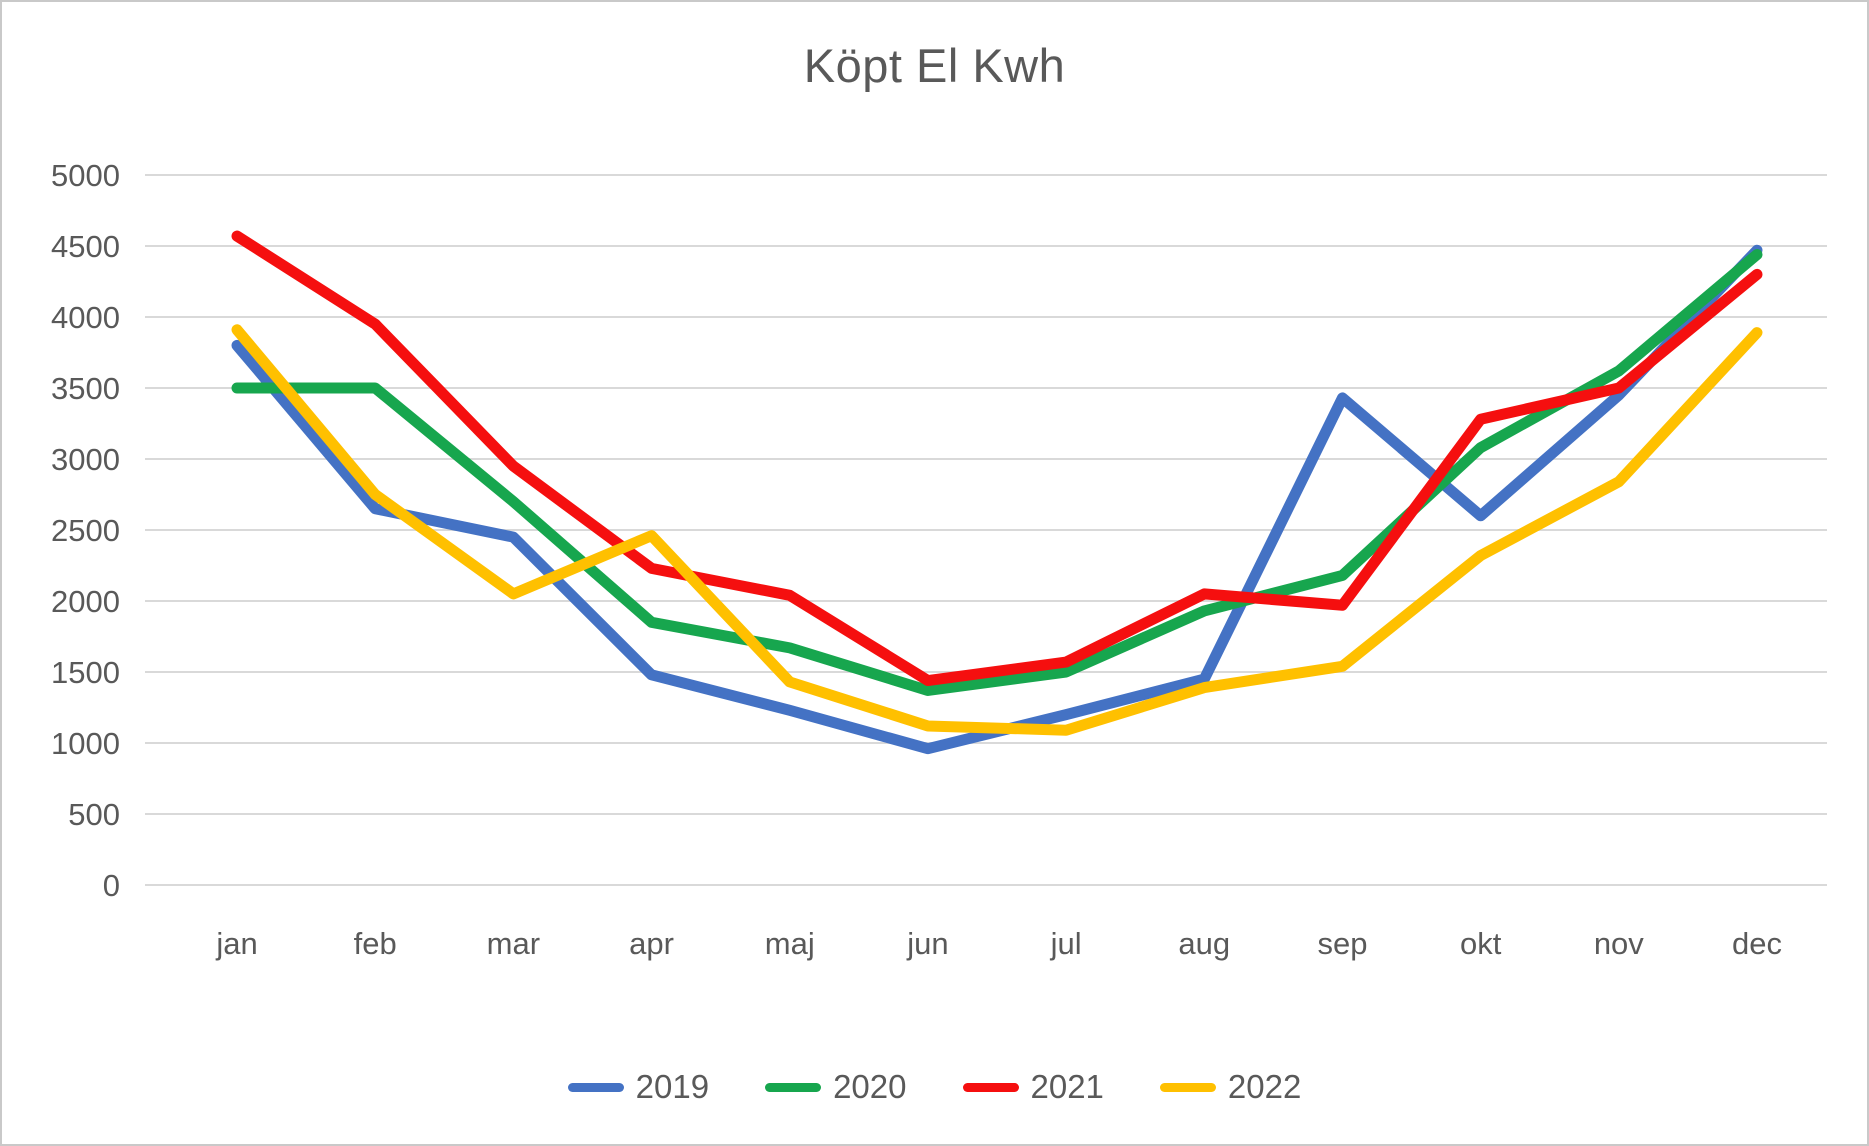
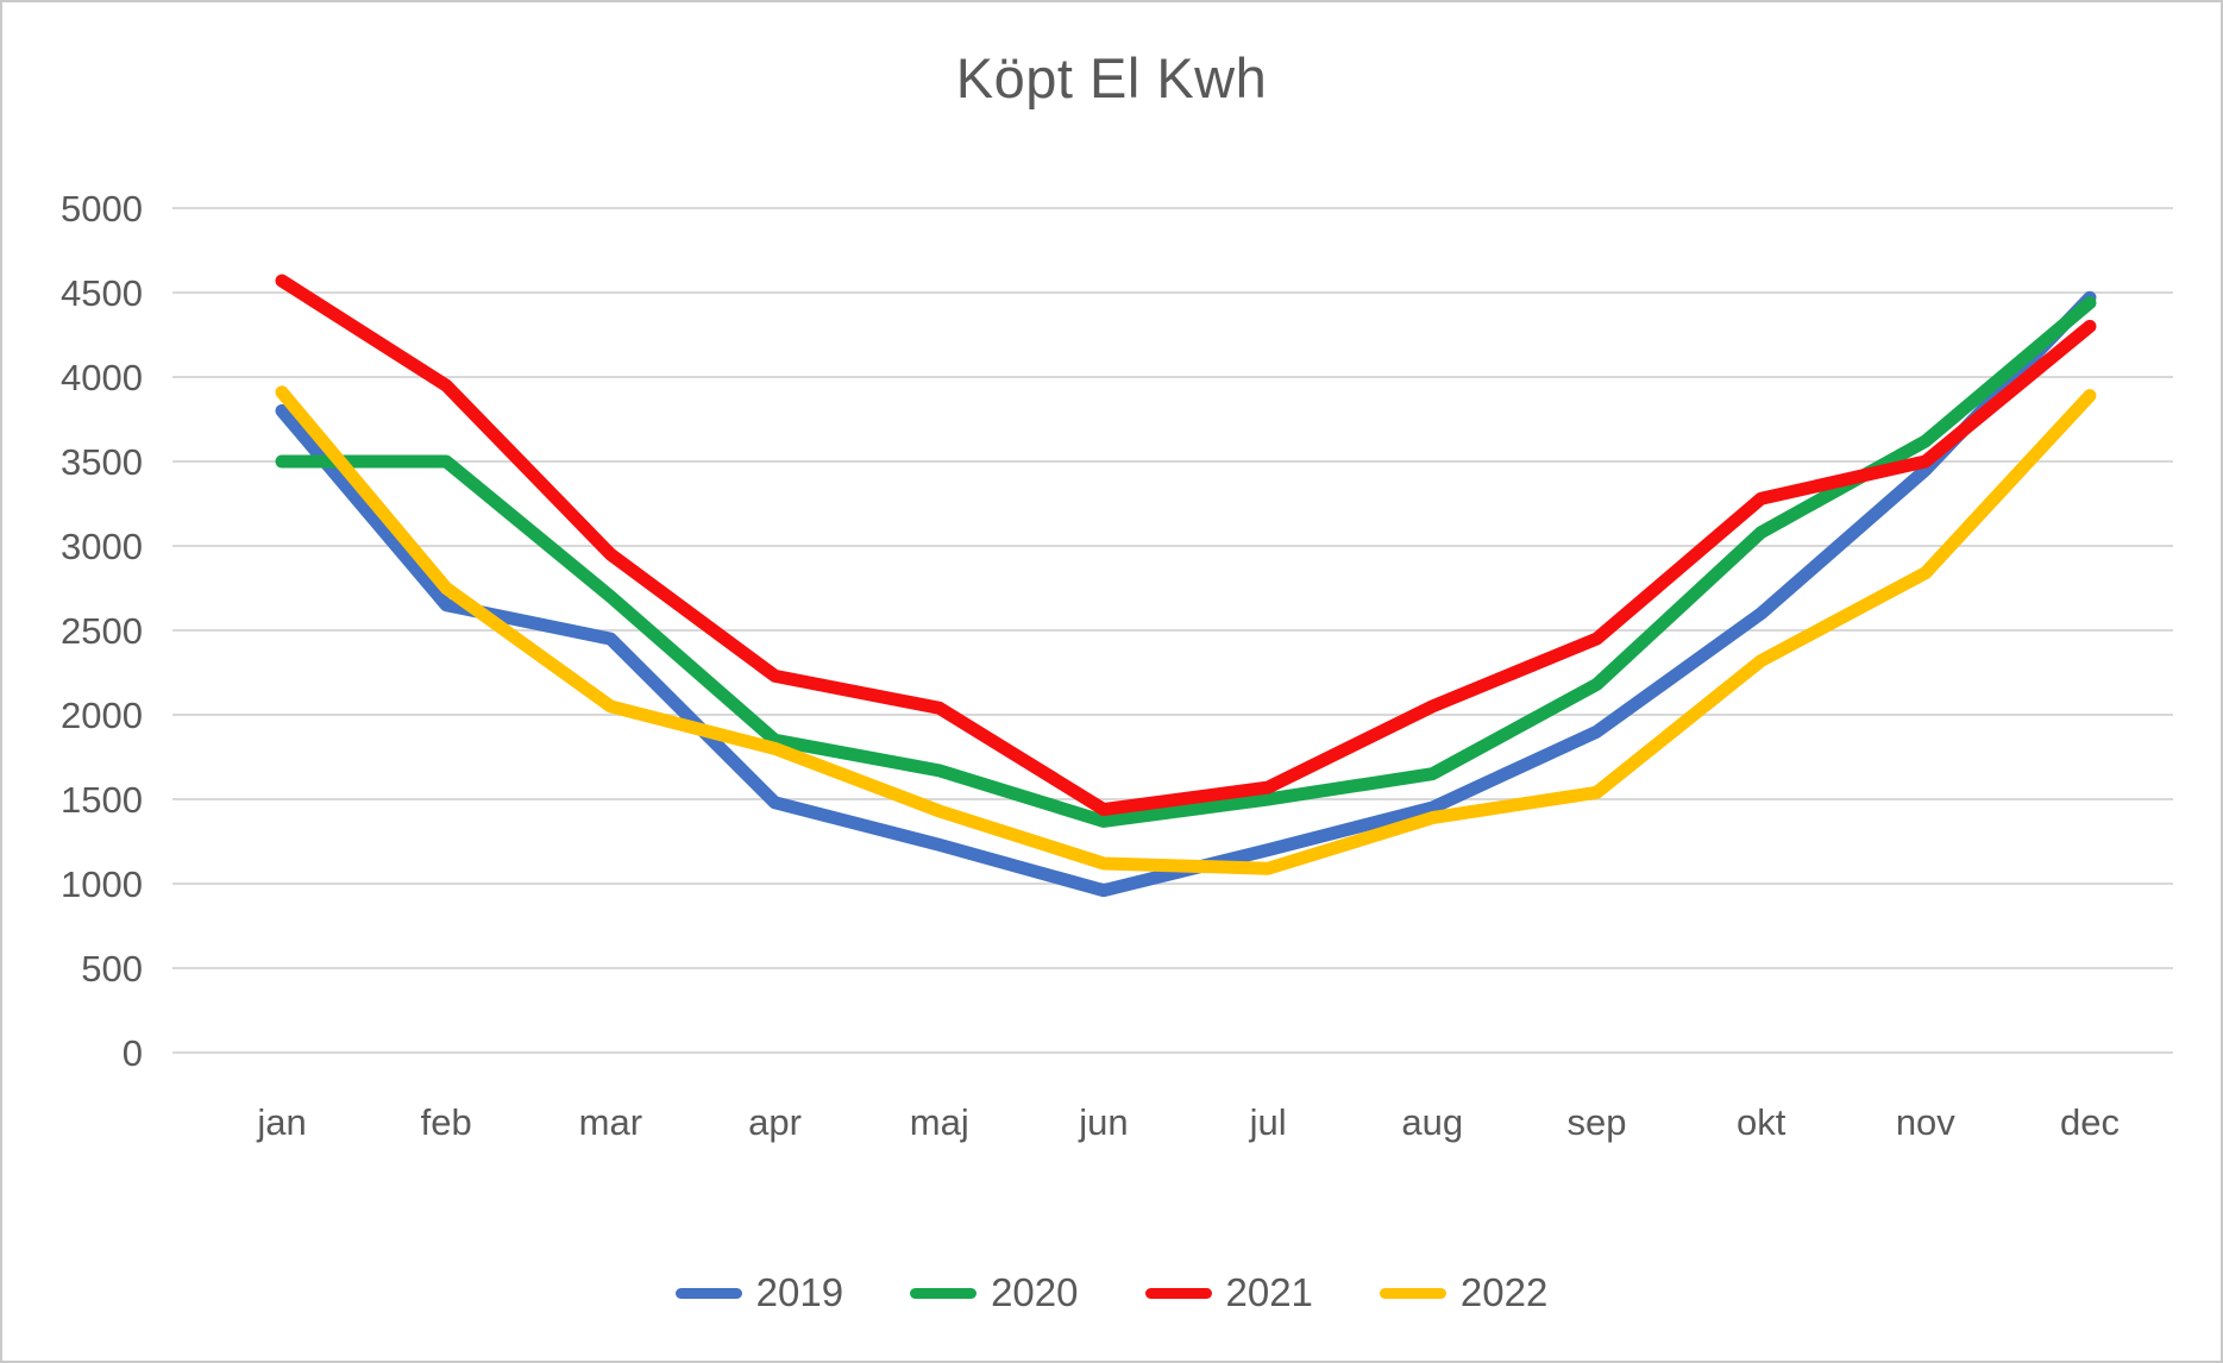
2022/apr: 2460 -> 1800
2020/aug: 1930 -> 1650
2019/sep: 3430 -> 1900
2021/sep: 1970 -> 2450
